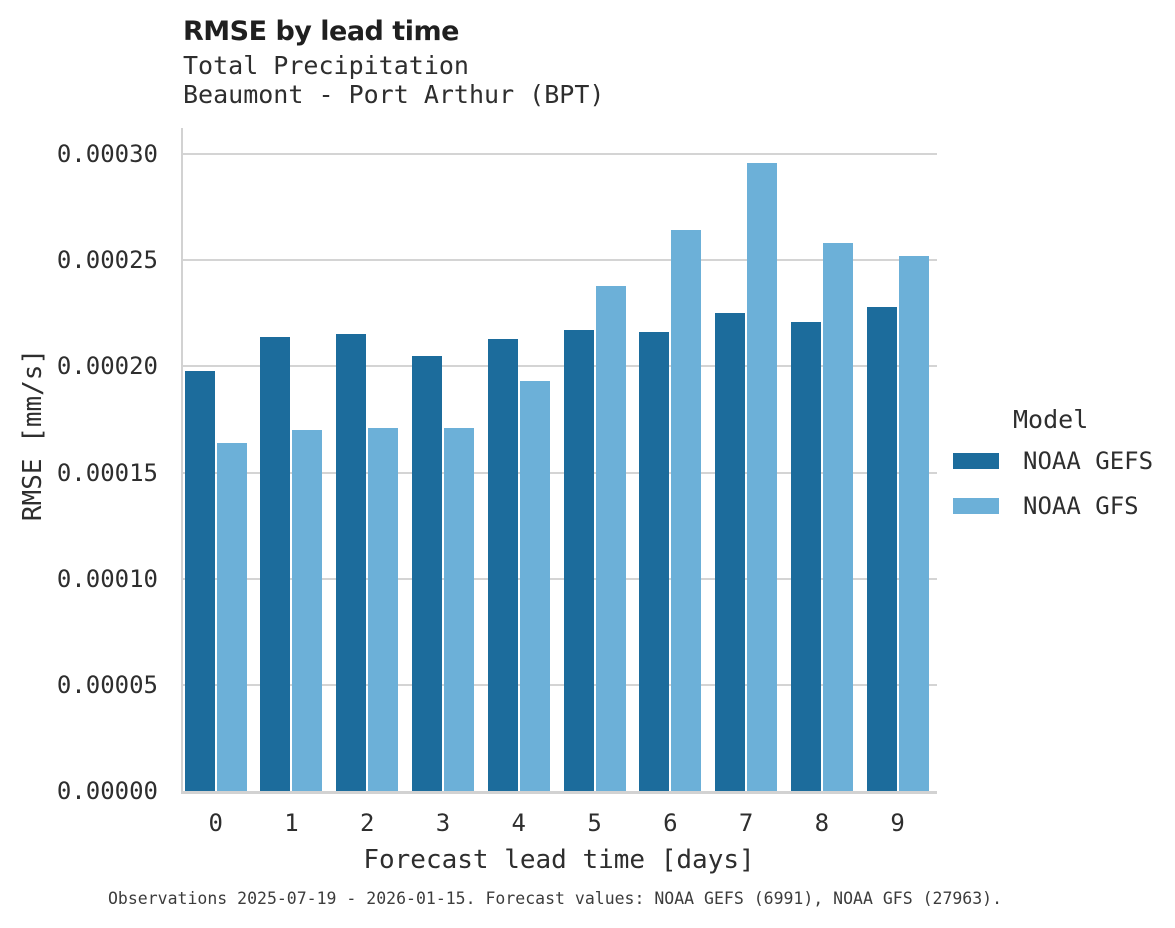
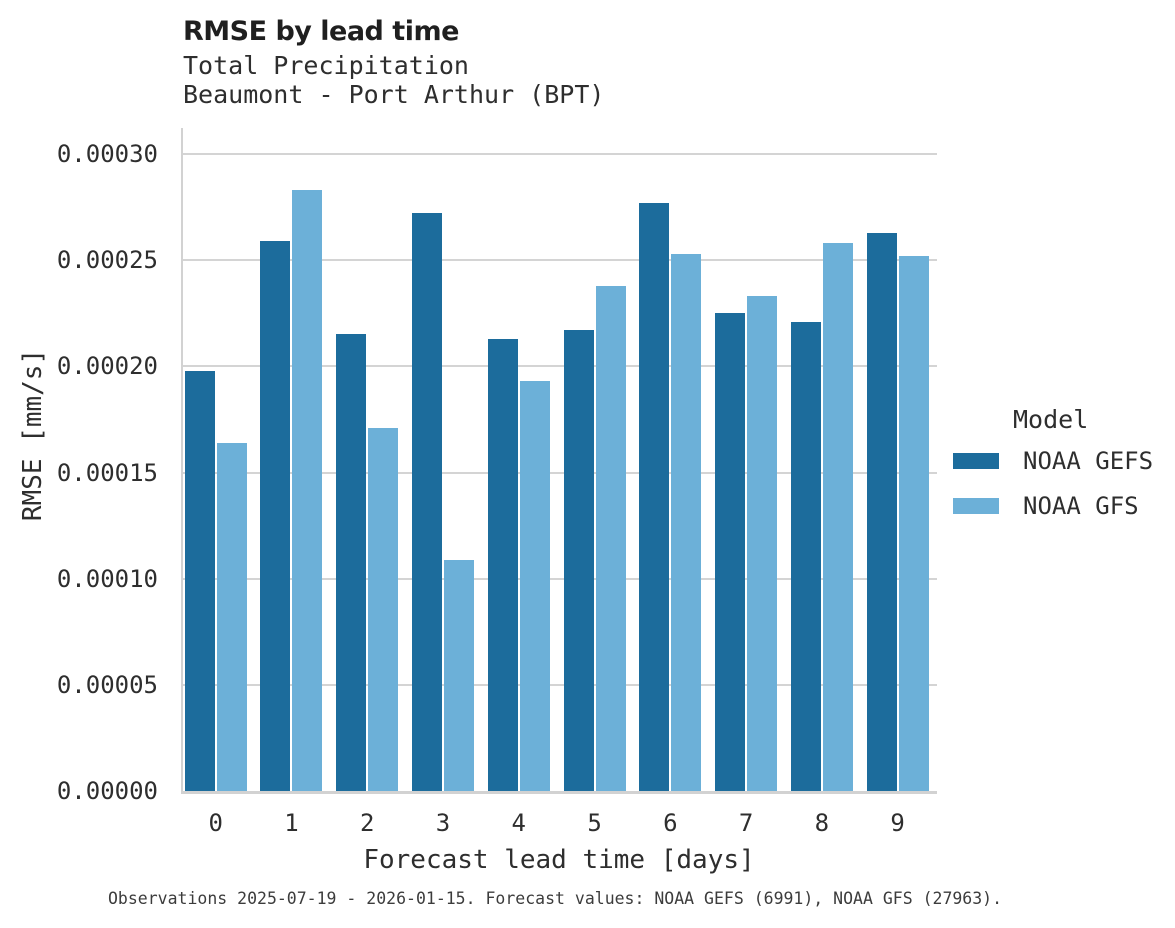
NOAA GEFS/1: 0.000214 -> 0.000259
NOAA GFS/1: 0.000170 -> 0.000283
NOAA GEFS/3: 0.000205 -> 0.000272
NOAA GFS/3: 0.000171 -> 0.000109
NOAA GEFS/6: 0.000216 -> 0.000277
NOAA GFS/6: 0.000264 -> 0.000253
NOAA GFS/7: 0.000296 -> 0.000233
NOAA GEFS/9: 0.000228 -> 0.000263
